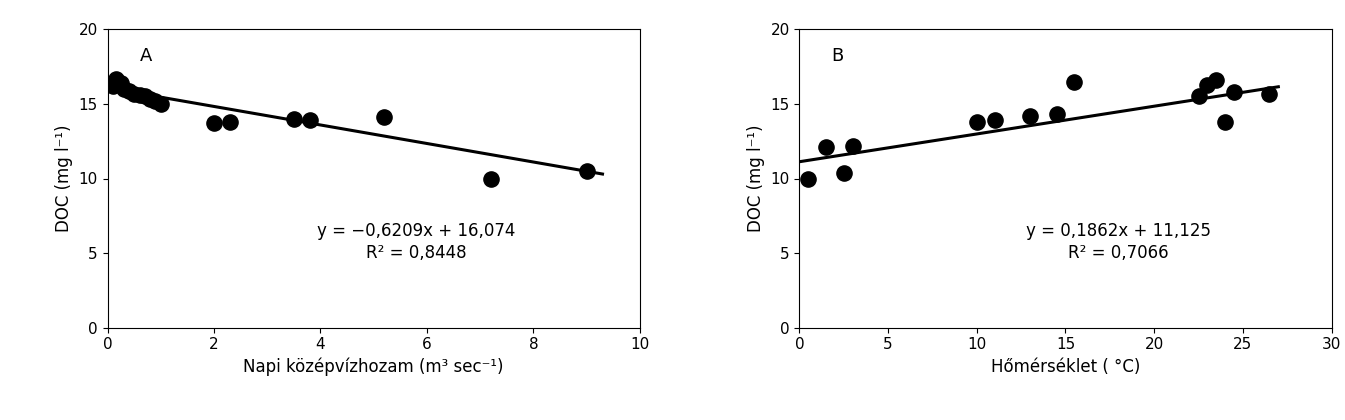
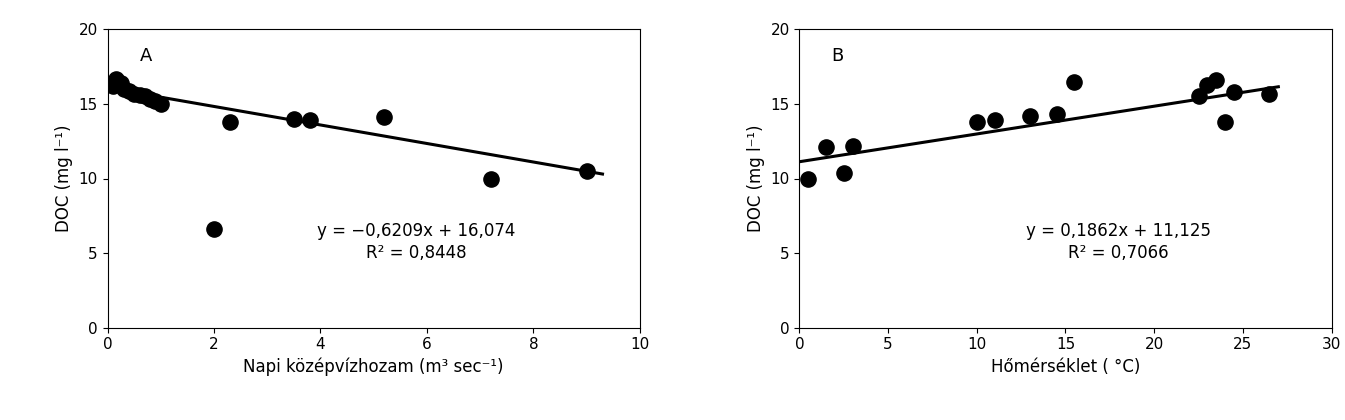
2: 13.7 -> 6.6
